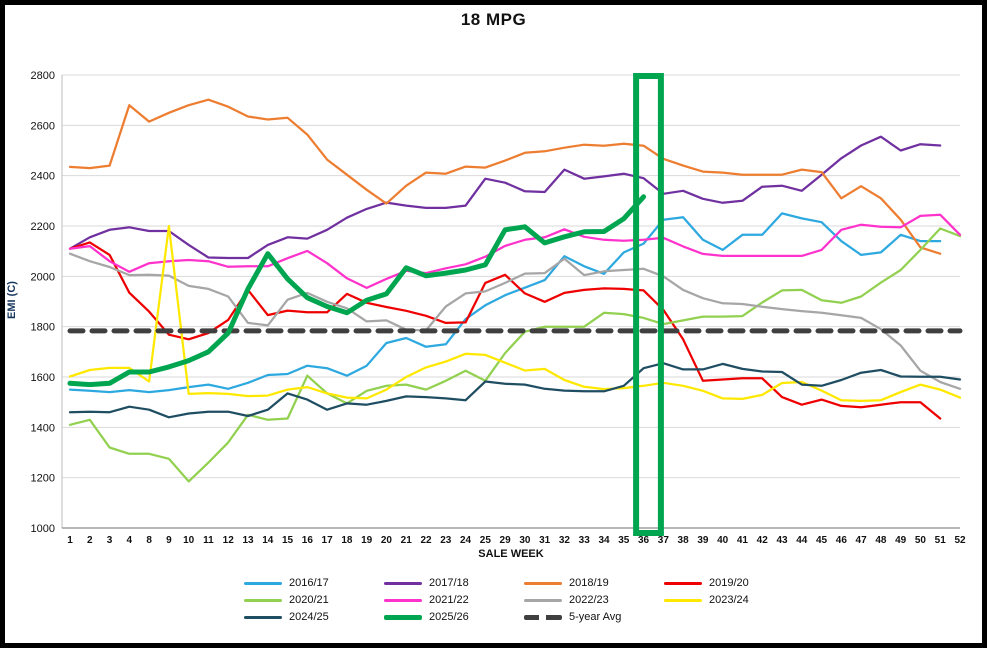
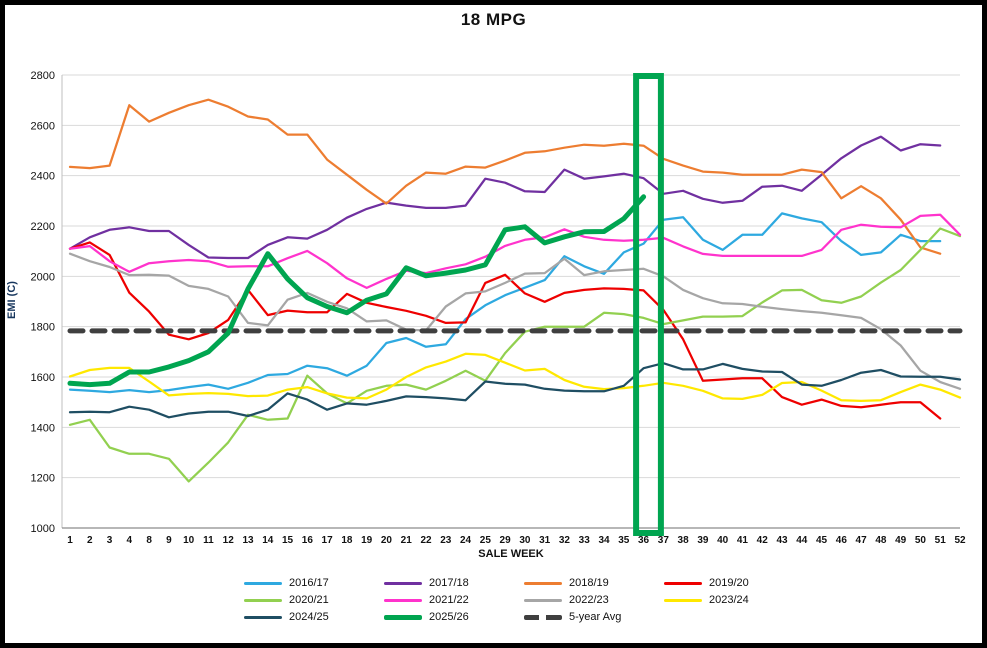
2023/24/9: 2200 -> 1530
2018/19/15: 2630 -> 2560
